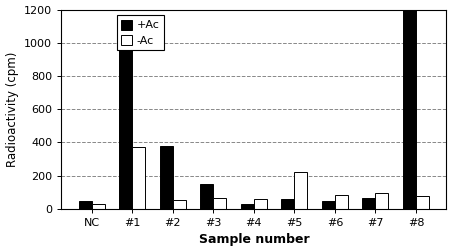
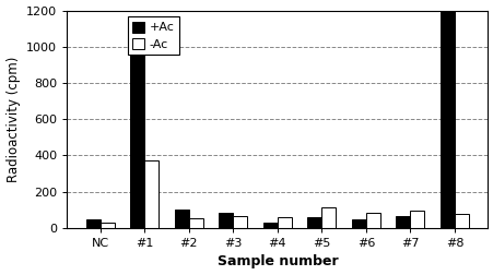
+Ac/#2: 380 -> 100
+Ac/#3: 150 -> 80
-Ac/#5: 220 -> 120
